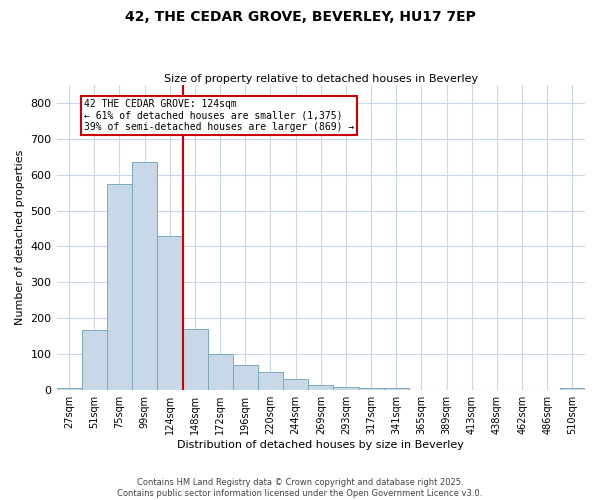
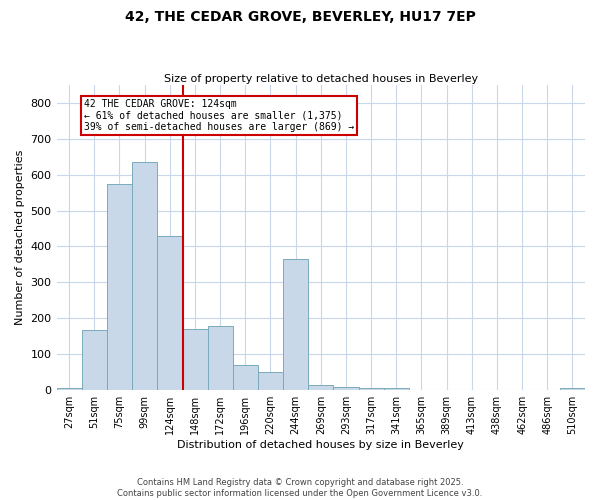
172sqm: 100 -> 180
244sqm: 30 -> 365
